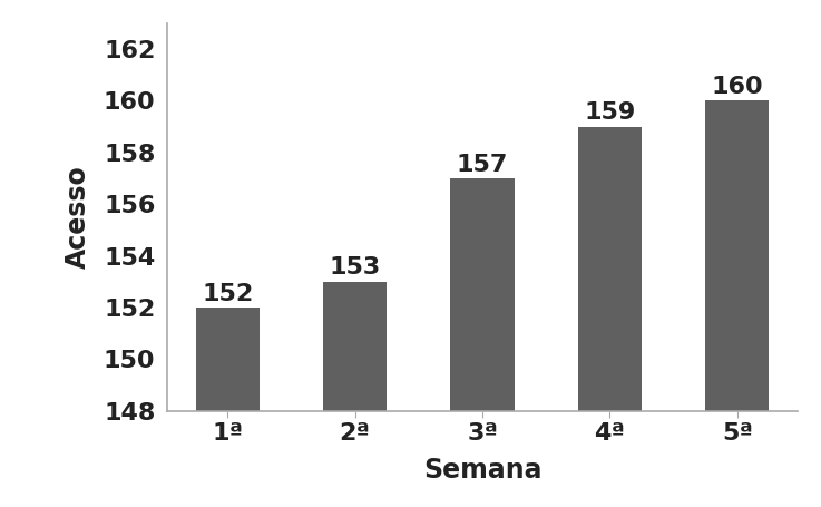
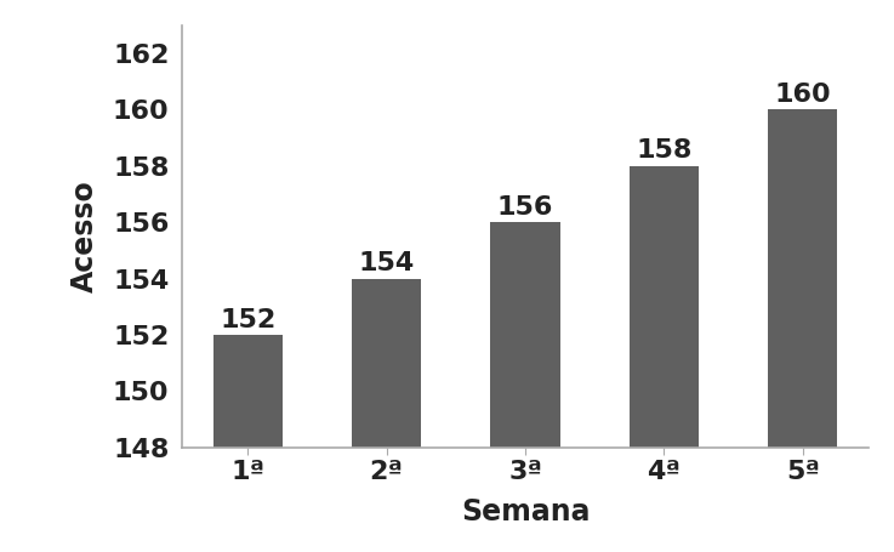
2ª: 153 -> 154
3ª: 157 -> 156
4ª: 159 -> 158
